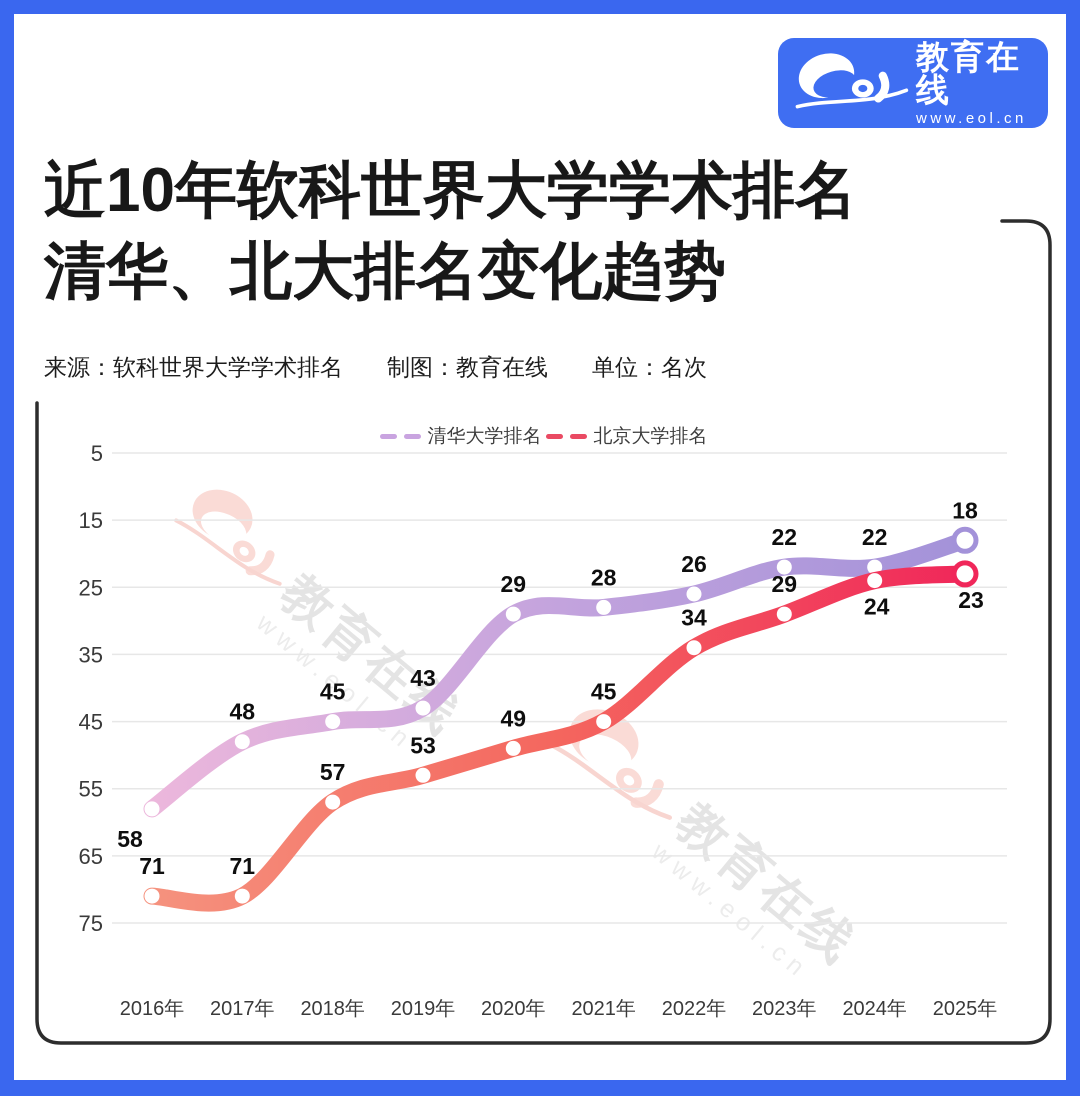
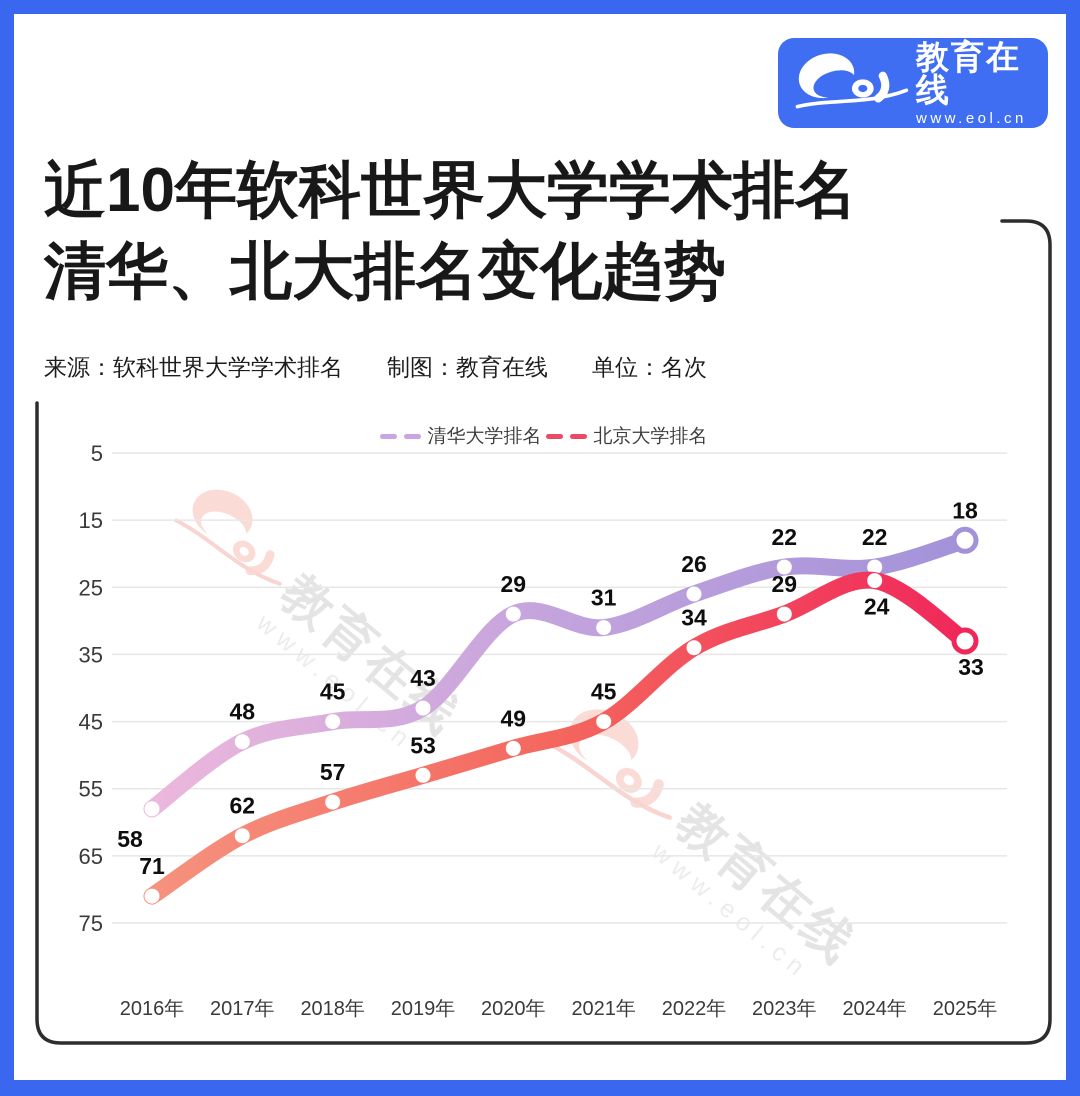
北京大学排名/2017年: 71 -> 62
清华大学排名/2021年: 28 -> 31
北京大学排名/2025年: 23 -> 33
